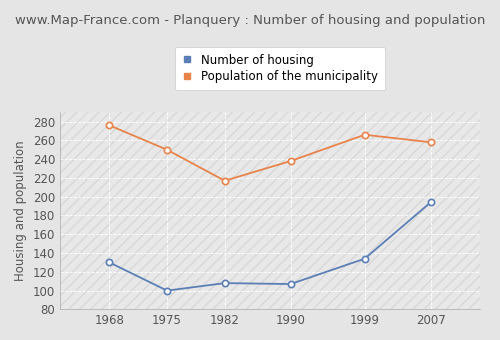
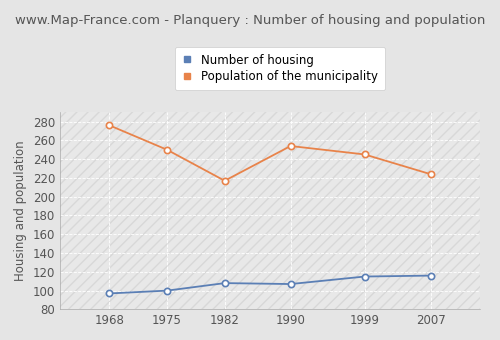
Number of housing/1968: 130 -> 97
Population of the municipality/1990: 238 -> 254
Number of housing/1999: 134 -> 115
Population of the municipality/1999: 266 -> 245
Number of housing/2007: 194 -> 116
Population of the municipality/2007: 258 -> 224
